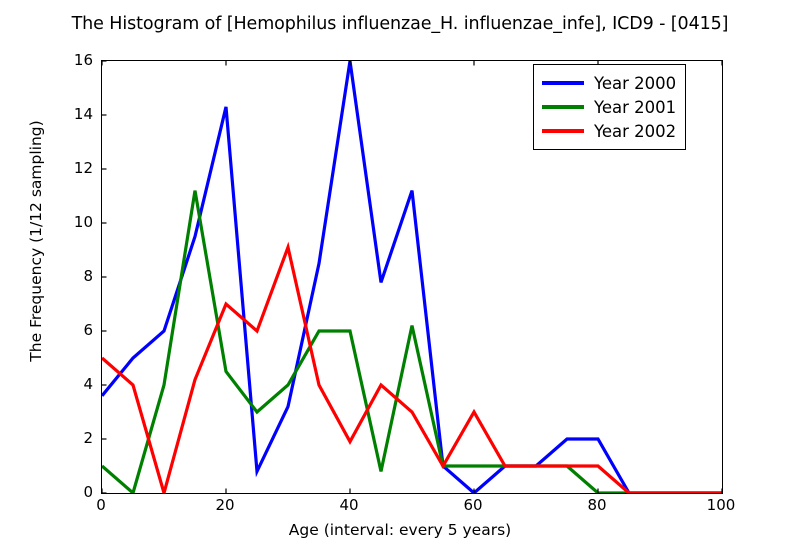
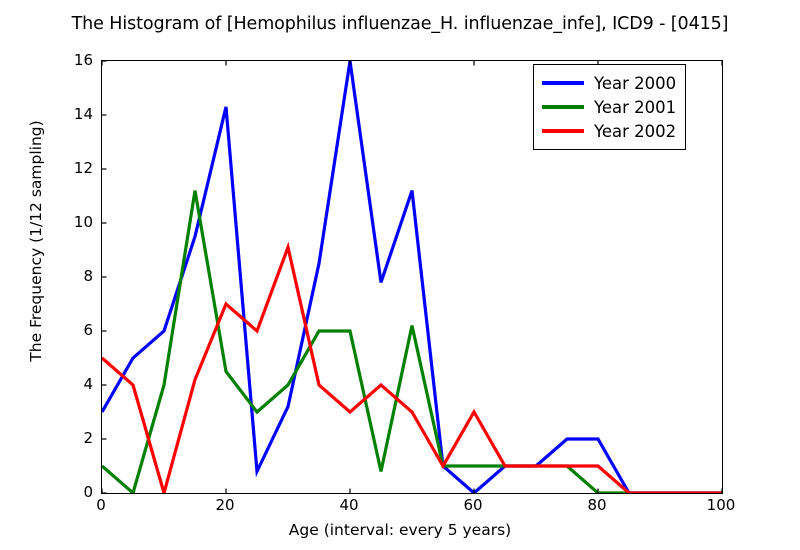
Year 2000/0: 3.6 -> 3.0
Year 2002/40: 1.9 -> 3.0
